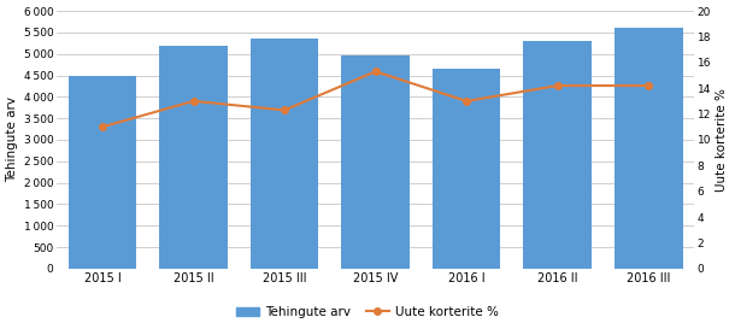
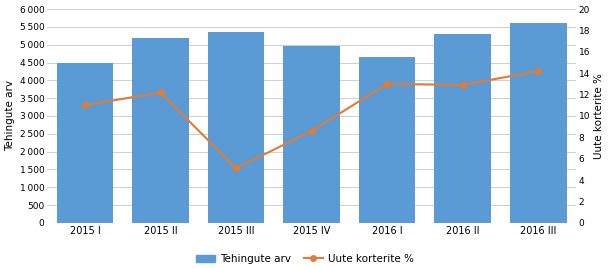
Uute korterite %/2015 II: 13.0 -> 12.2
Uute korterite %/2015 III: 12.3 -> 5.1
Uute korterite %/2015 IV: 15.3 -> 8.6
Uute korterite %/2016 II: 14.2 -> 12.9
